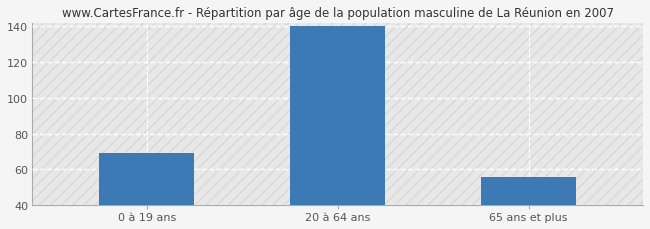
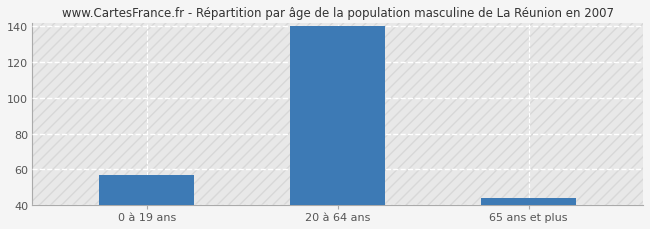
0 à 19 ans: 69 -> 57
65 ans et plus: 56 -> 44
